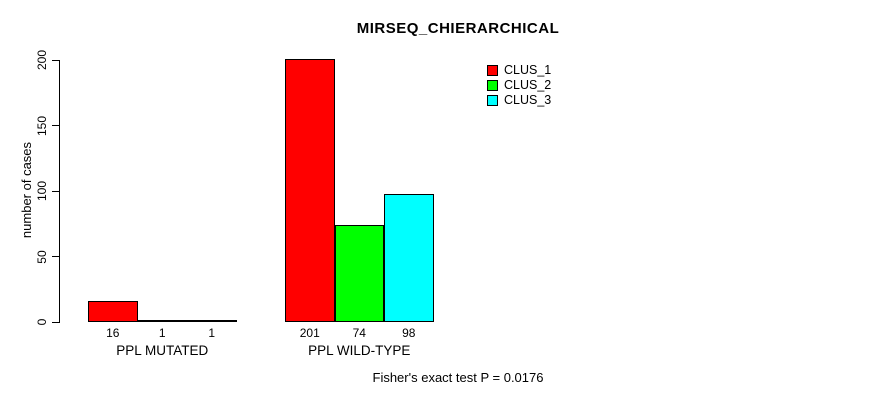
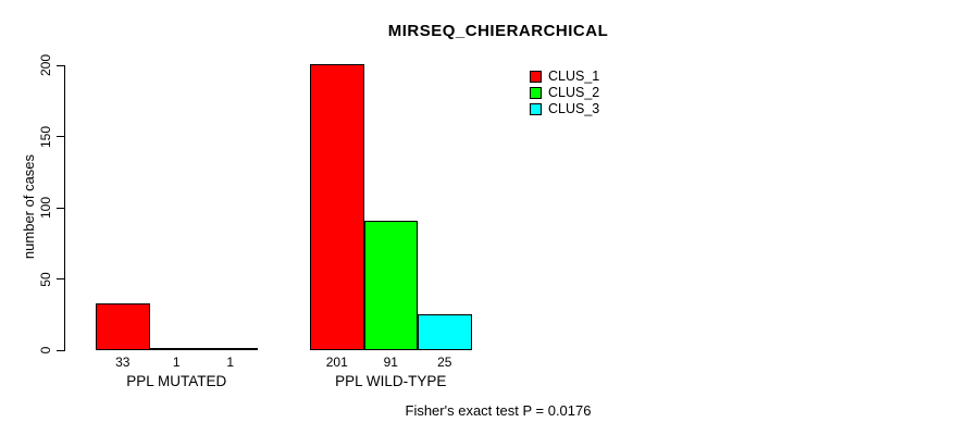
CLUS_1/PPL MUTATED: 16 -> 33
CLUS_2/PPL WILD-TYPE: 74 -> 91
CLUS_3/PPL WILD-TYPE: 98 -> 25
